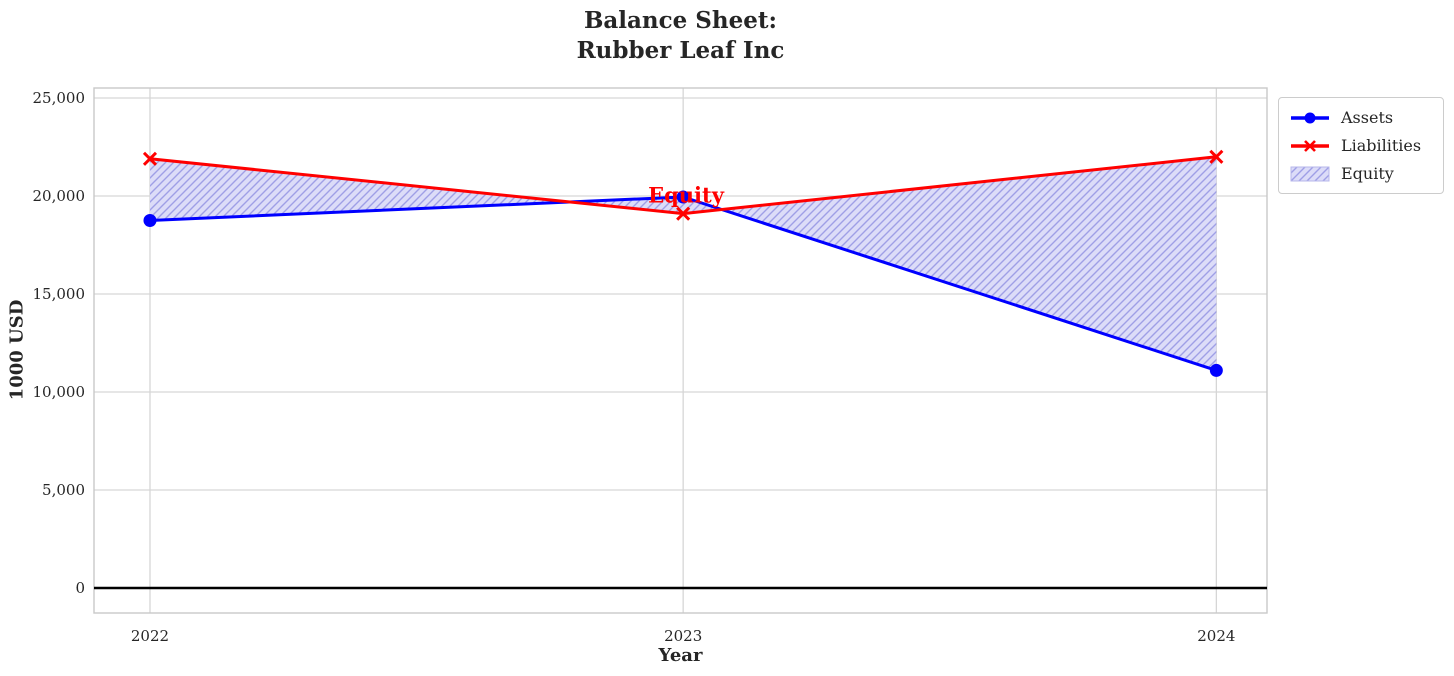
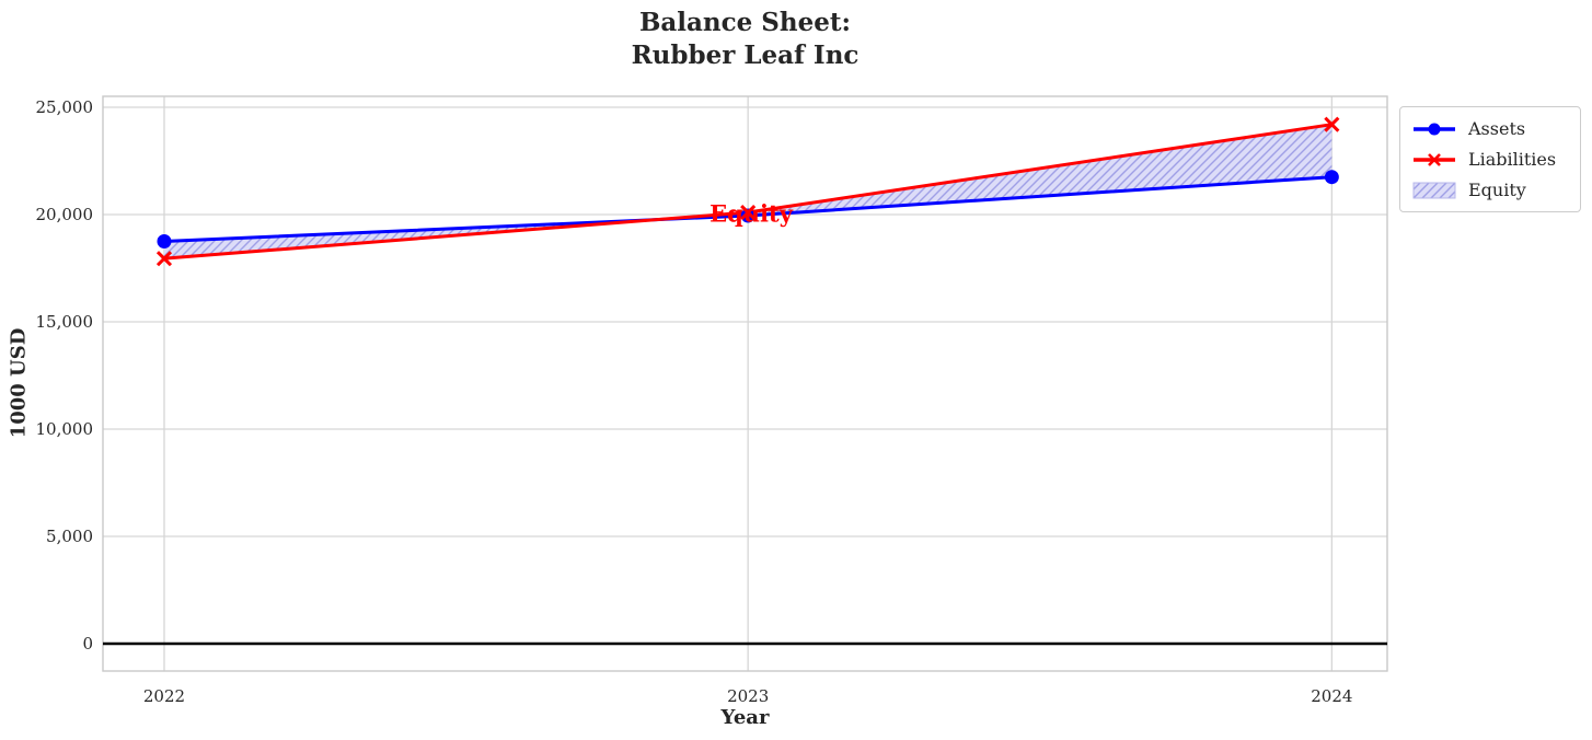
Liabilities/2022: 21900 -> 18000
Liabilities/2023: 19100 -> 20100
Assets/2024: 11100 -> 21800
Liabilities/2024: 22000 -> 24200
